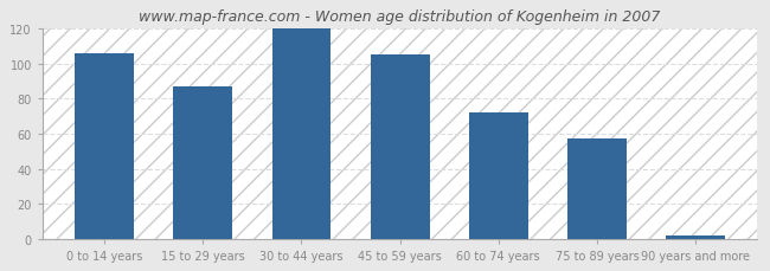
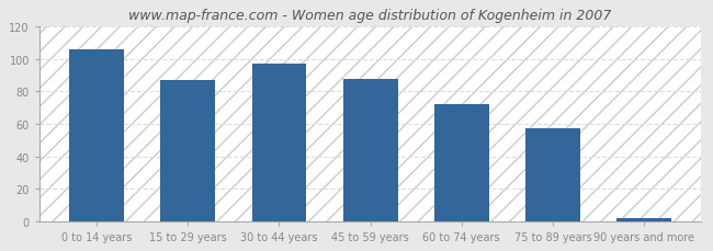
30 to 44 years: 120 -> 97
45 to 59 years: 105 -> 88
